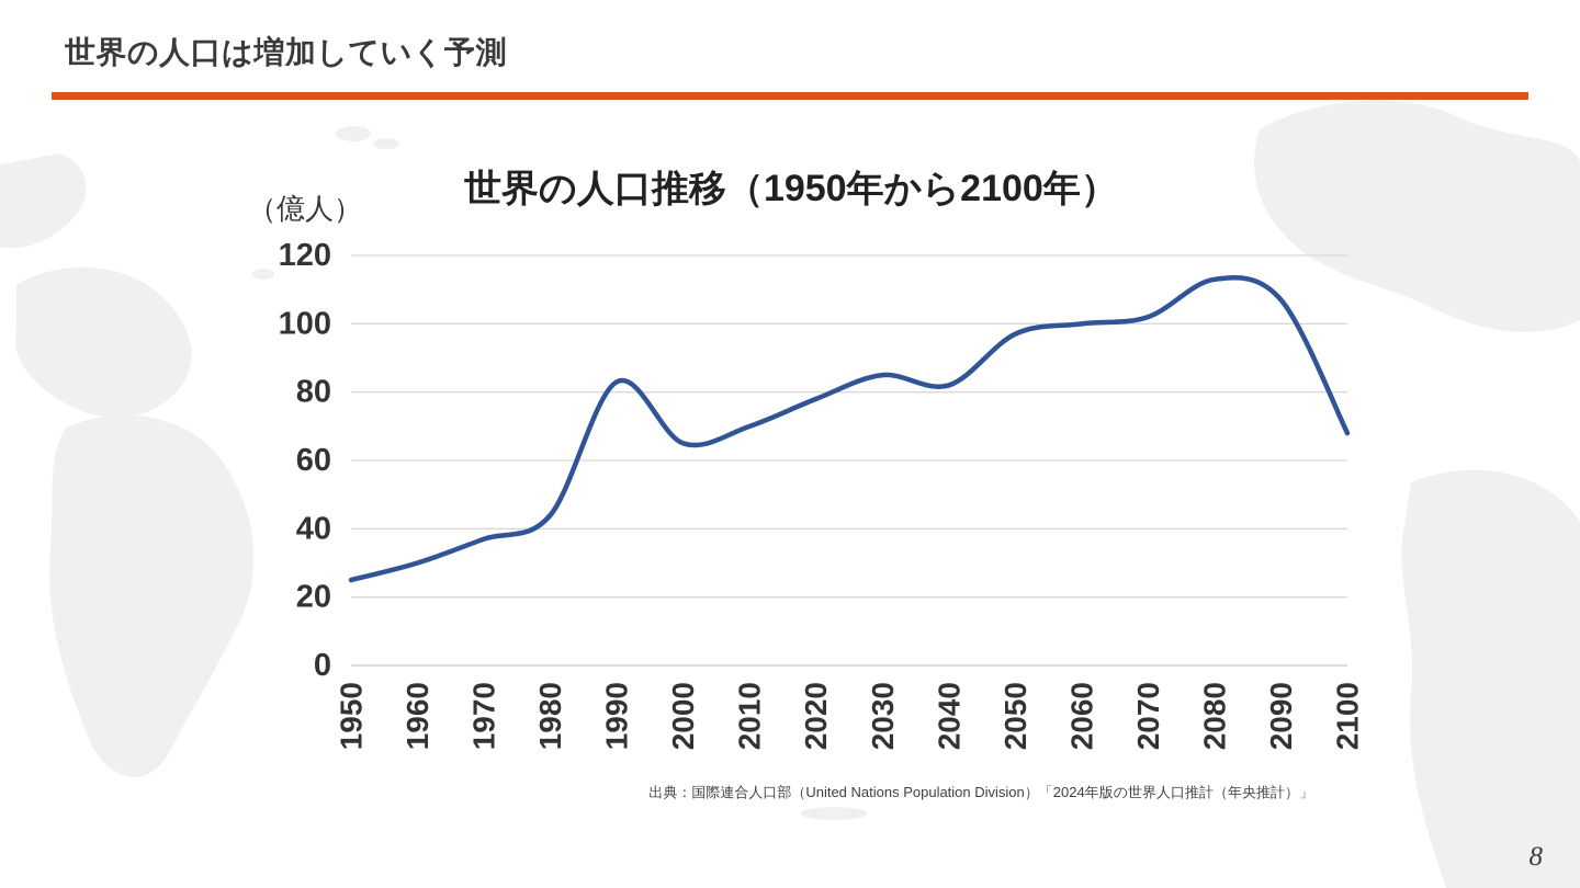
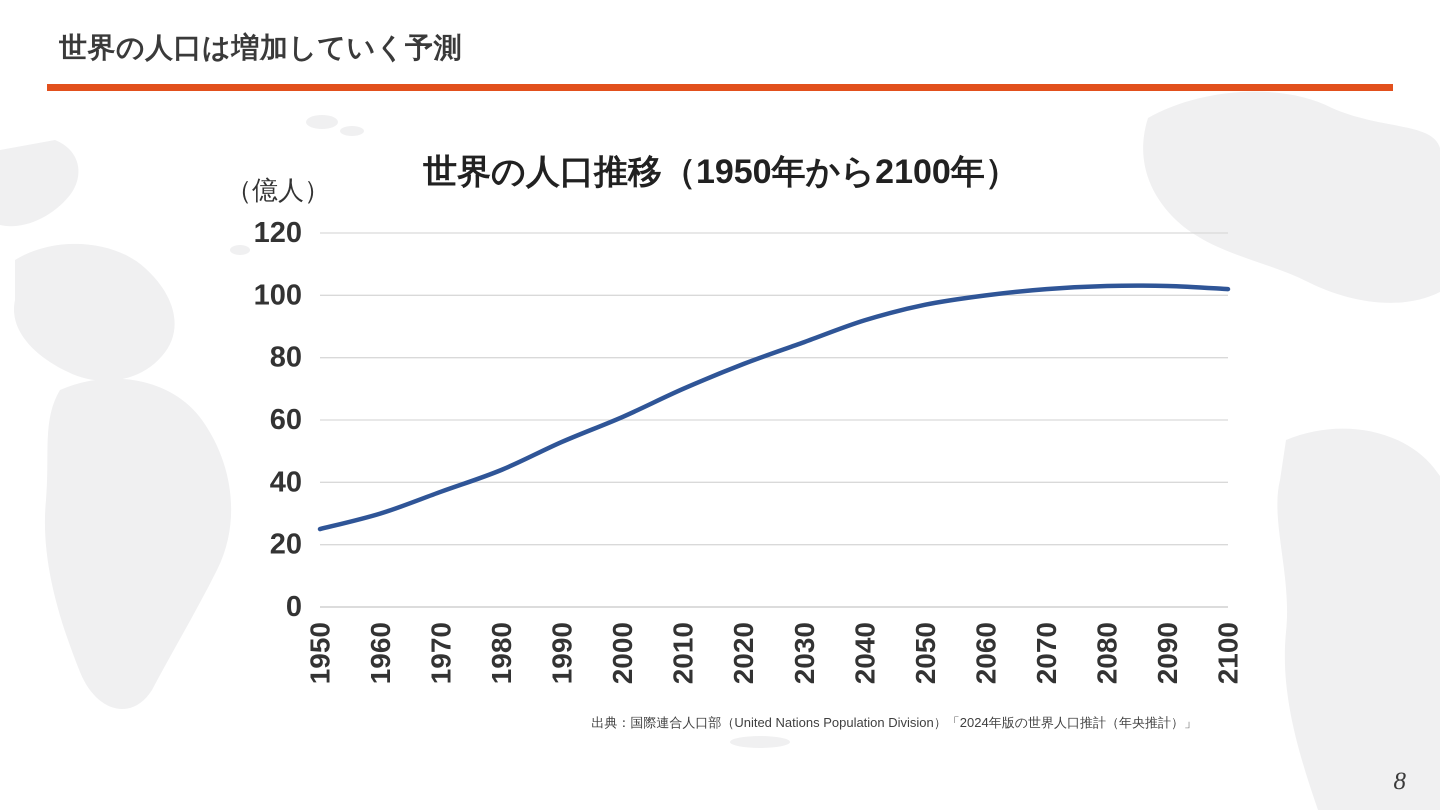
1990: 83 -> 53
2000: 65 -> 61
2040: 82 -> 92
2080: 113 -> 103
2090: 107 -> 103
2100: 68 -> 102
